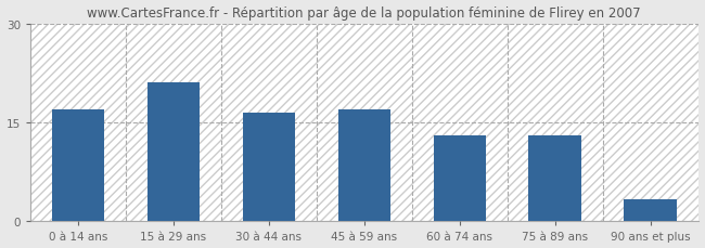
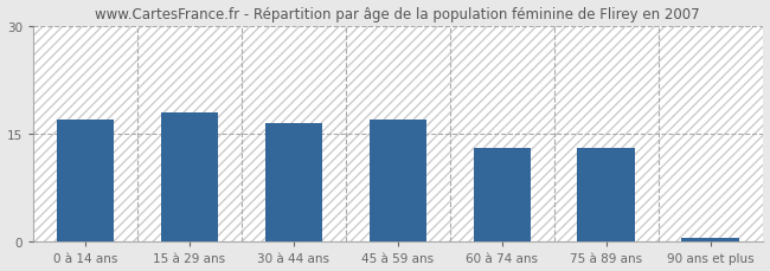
15 à 29 ans: 21.0 -> 18.0
90 ans et plus: 3.4 -> 0.5
